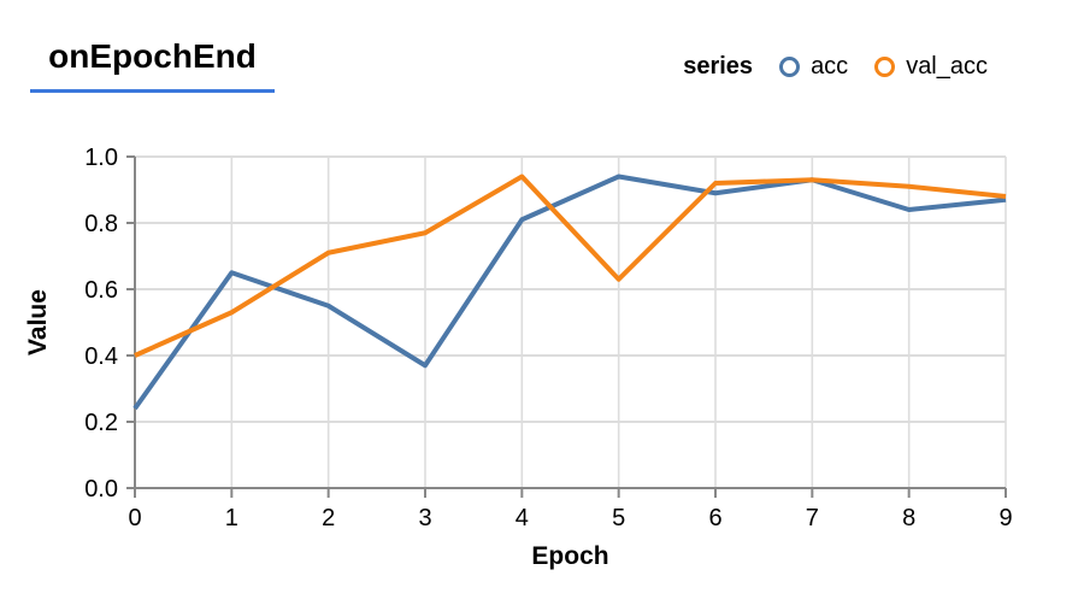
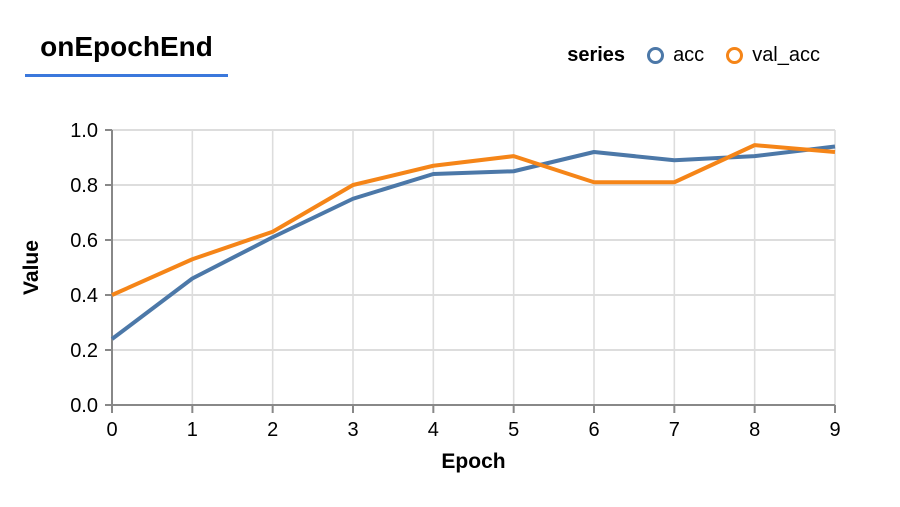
acc/1: 0.65 -> 0.46
acc/2: 0.55 -> 0.61
val_acc/2: 0.71 -> 0.63
acc/3: 0.37 -> 0.75
val_acc/3: 0.77 -> 0.80
acc/4: 0.81 -> 0.84
val_acc/4: 0.94 -> 0.87
acc/5: 0.94 -> 0.85
val_acc/5: 0.63 -> 0.91
acc/6: 0.89 -> 0.92
val_acc/6: 0.92 -> 0.81
acc/7: 0.93 -> 0.89
val_acc/7: 0.93 -> 0.81
acc/8: 0.84 -> 0.91
val_acc/8: 0.91 -> 0.94
acc/9: 0.87 -> 0.94
val_acc/9: 0.88 -> 0.92
